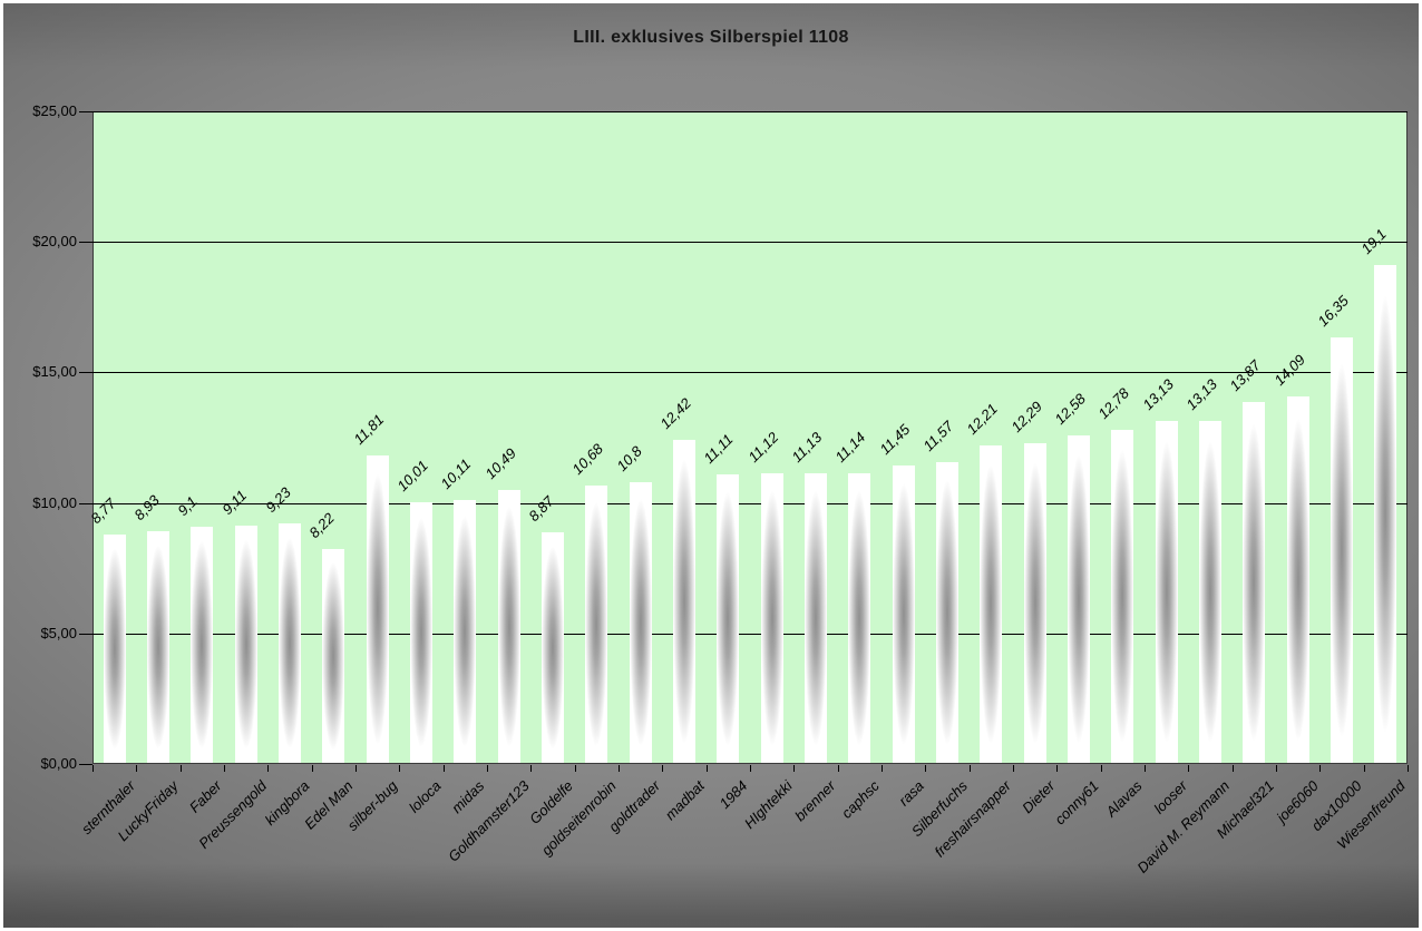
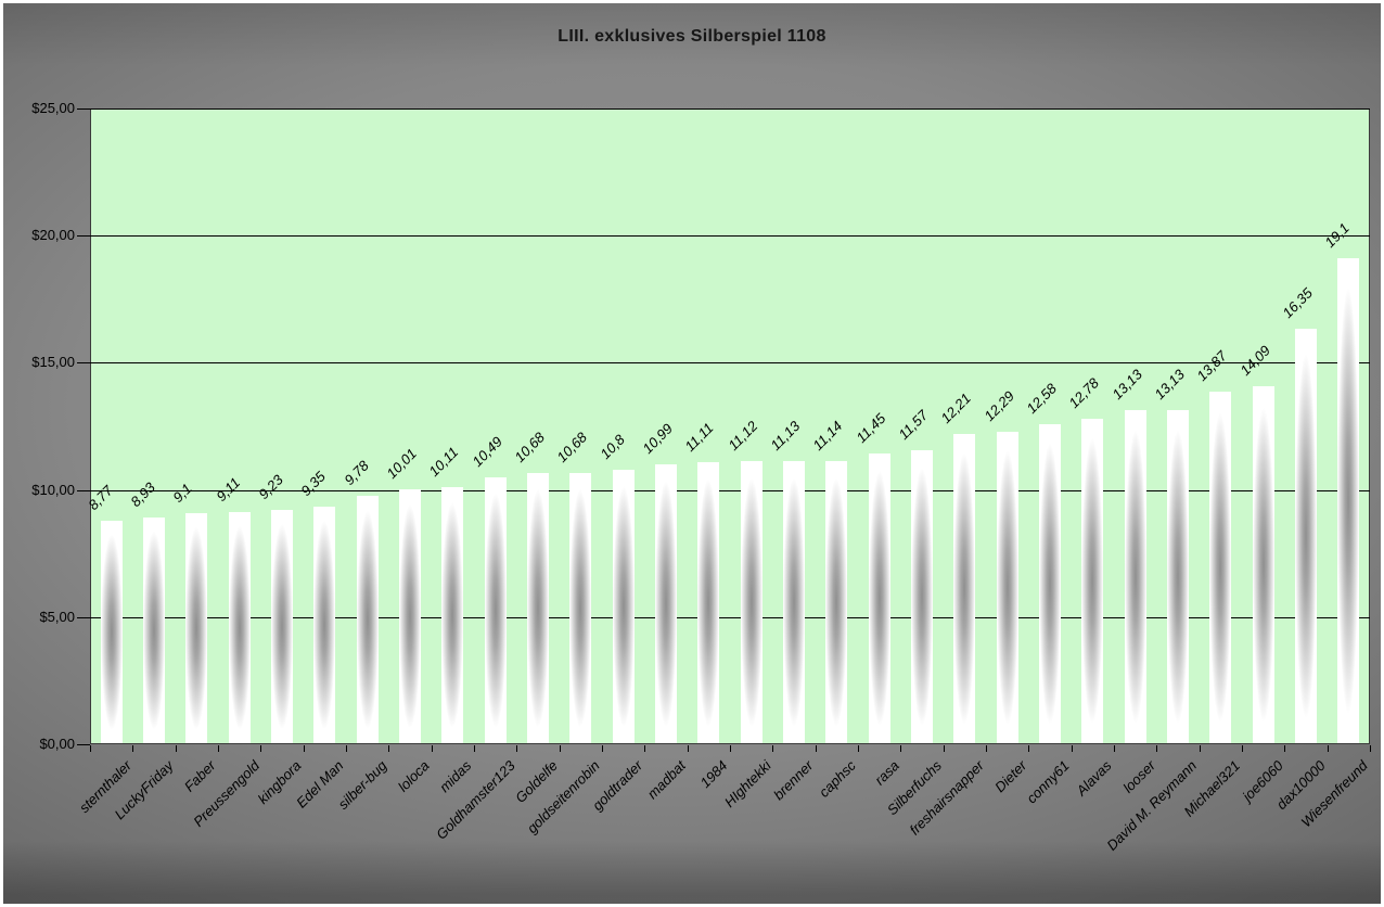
Edel Man: 8,22 -> 9,35
silber-bug: 11,81 -> 9,78
Goldelfe: 8,87 -> 10,68
madbat: 12,42 -> 10,99
